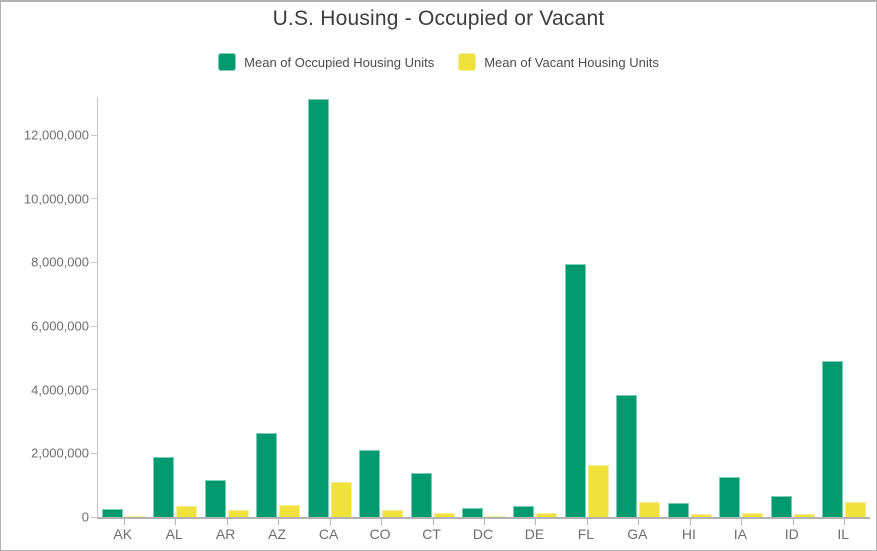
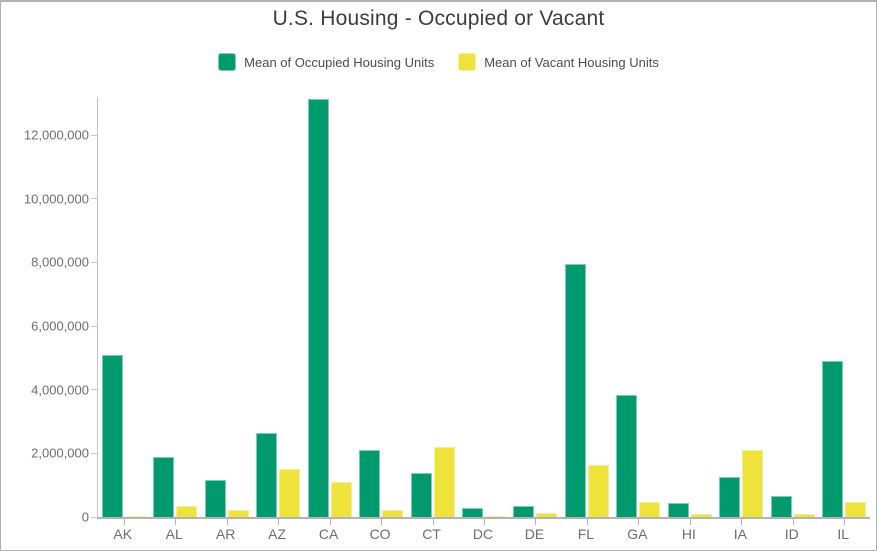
Mean of Occupied Housing Units/AK: 200000 -> 5100000
Mean of Vacant Housing Units/AZ: 400000 -> 1500000
Mean of Vacant Housing Units/CT: 100000 -> 2200000
Mean of Vacant Housing Units/IA: 100000 -> 2100000
